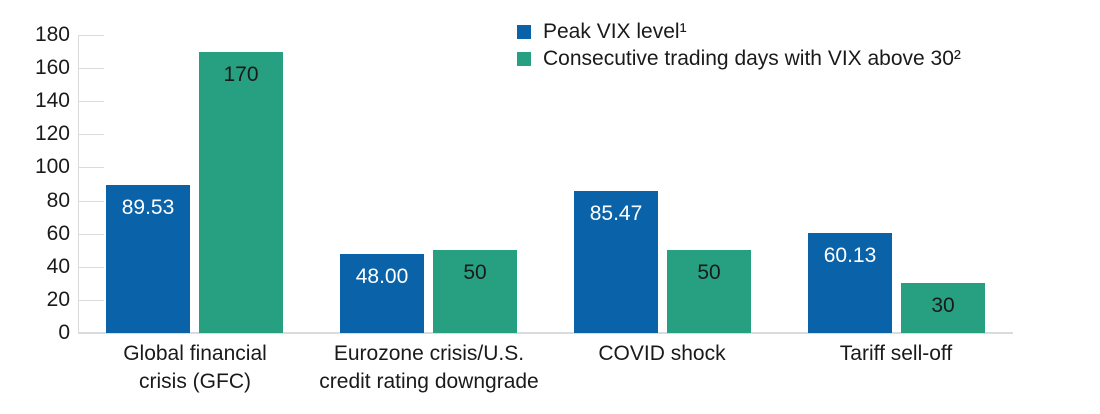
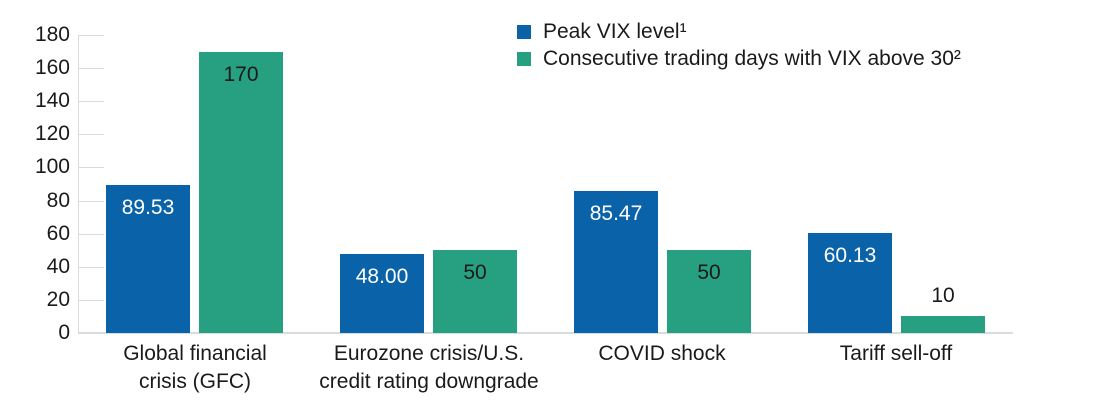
Consecutive trading days with VIX above 30²/Tariff sell-off: 30 -> 10
